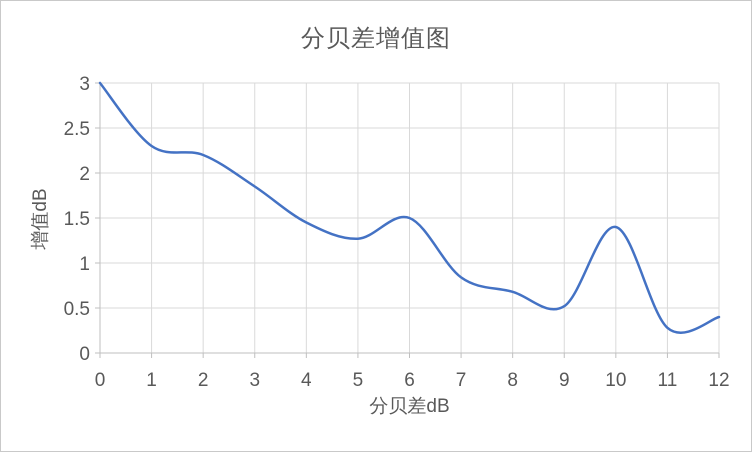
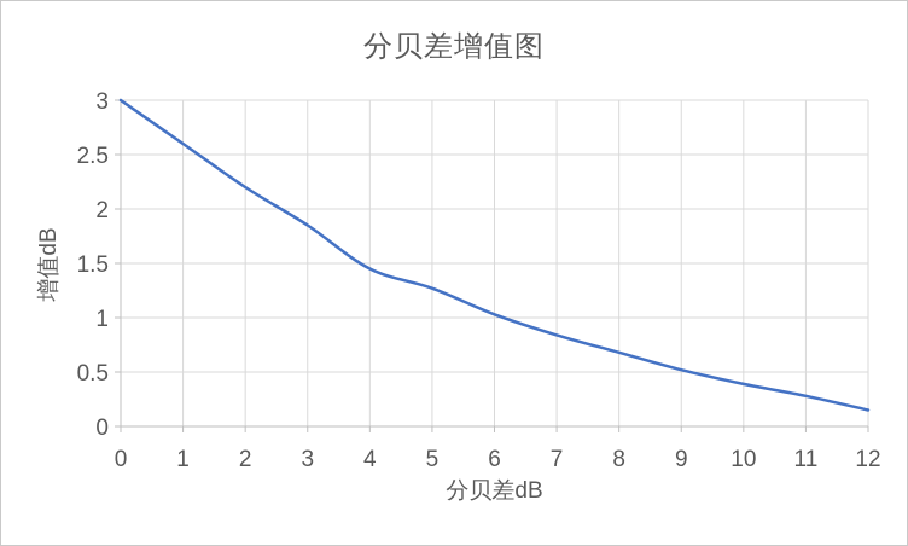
1: 2.3 -> 2.6
6: 1.5 -> 1.0
10: 1.4 -> 0.4
12: 0.4 -> 0.1
